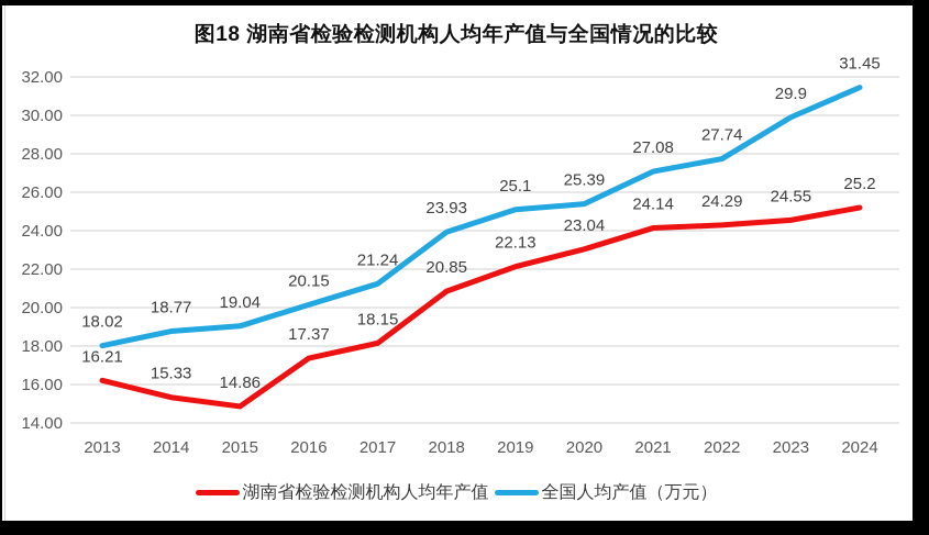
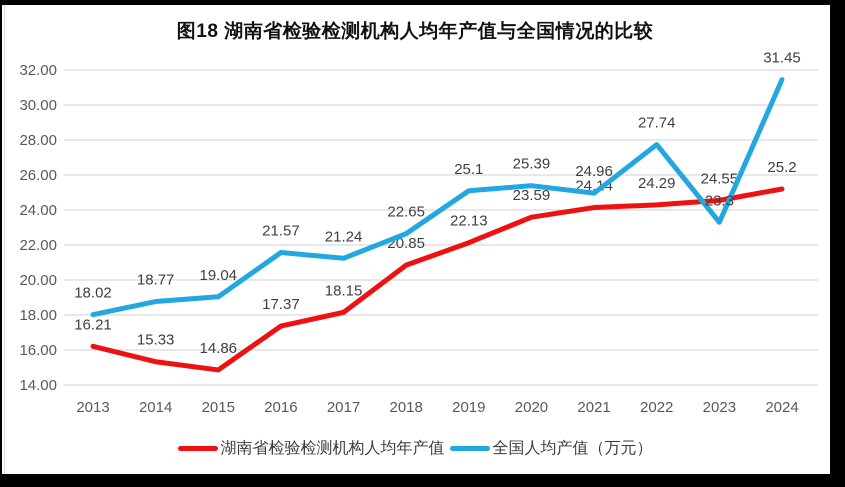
全国人均产值（万元）/2016: 20.15 -> 21.57
全国人均产值（万元）/2018: 23.93 -> 22.65
湖南省检验检测机构人均年产值/2020: 23.04 -> 23.59
全国人均产值（万元）/2021: 27.08 -> 24.96
全国人均产值（万元）/2023: 29.9 -> 23.3
